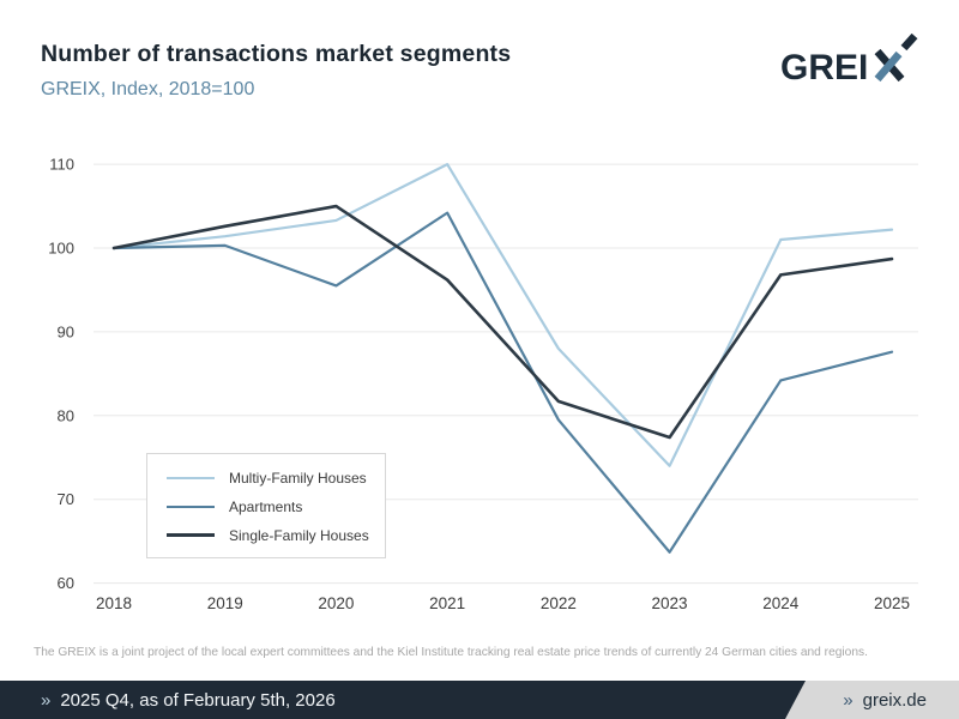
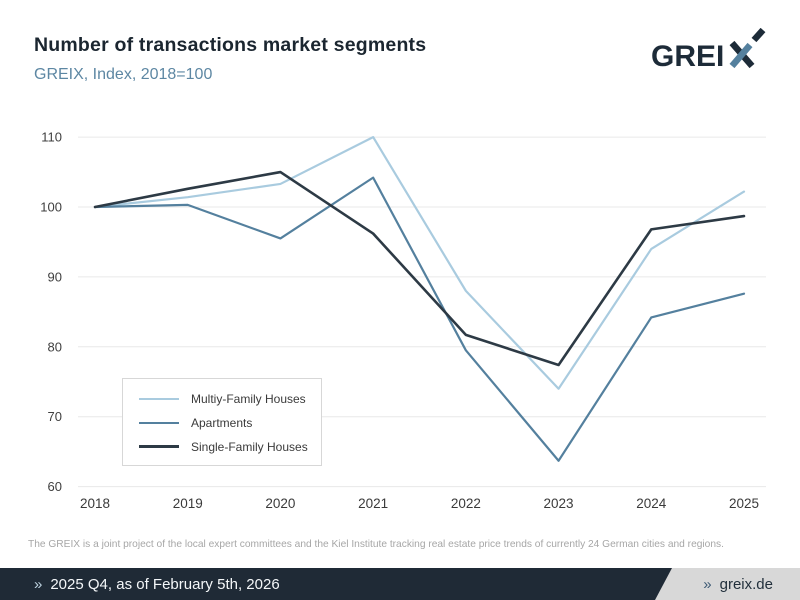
Multiy-Family Houses/2024: 101 -> 94
